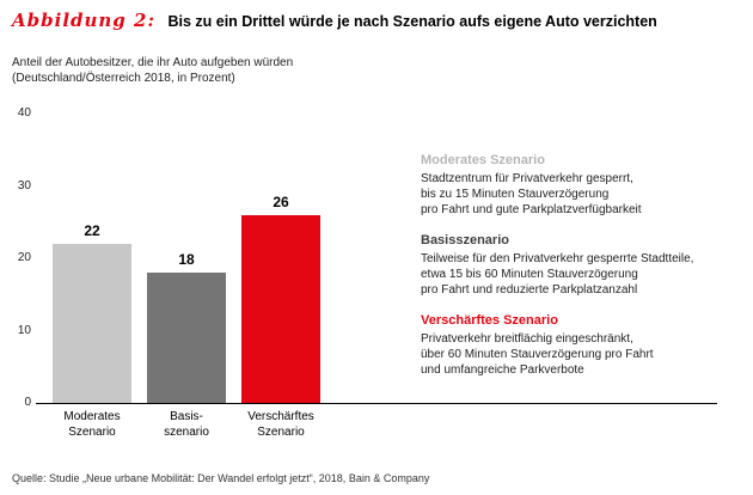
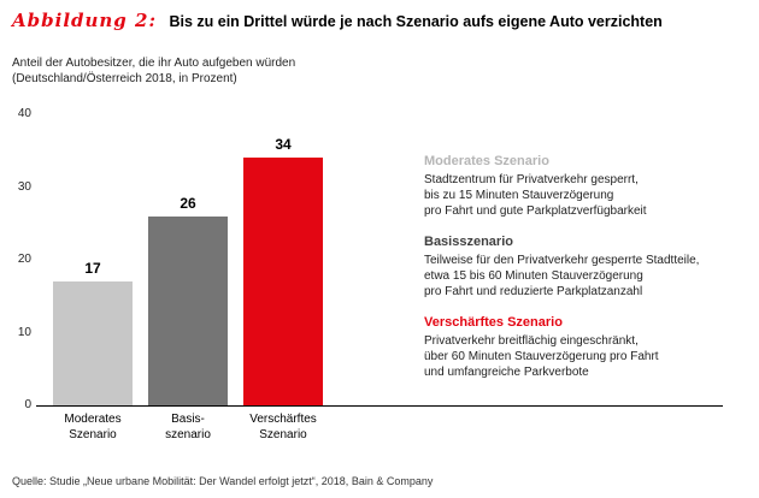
Moderates Szenario: 22 -> 17
Basis- szenario: 18 -> 26
Verschärftes Szenario: 26 -> 34
